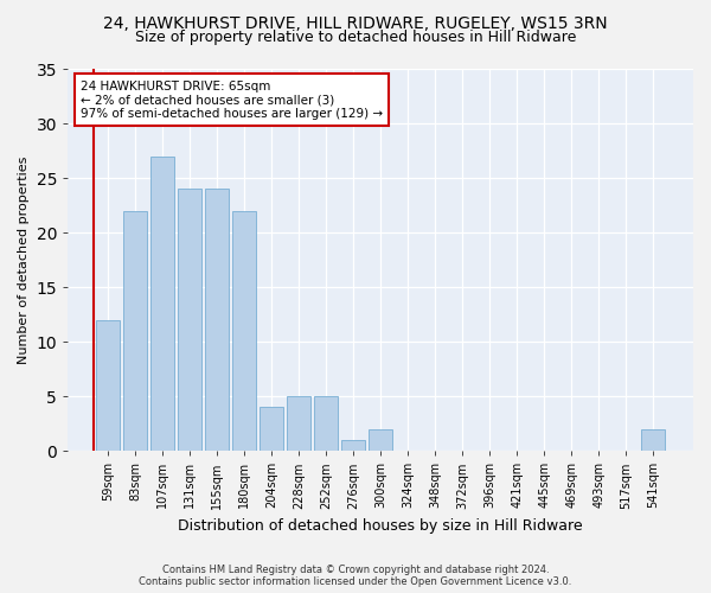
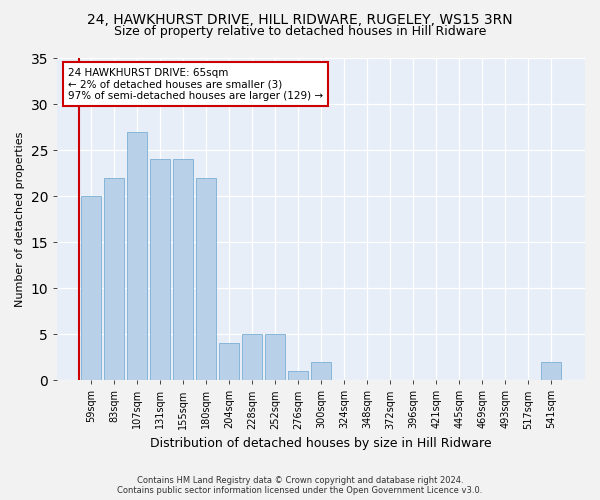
59sqm: 12 -> 20
